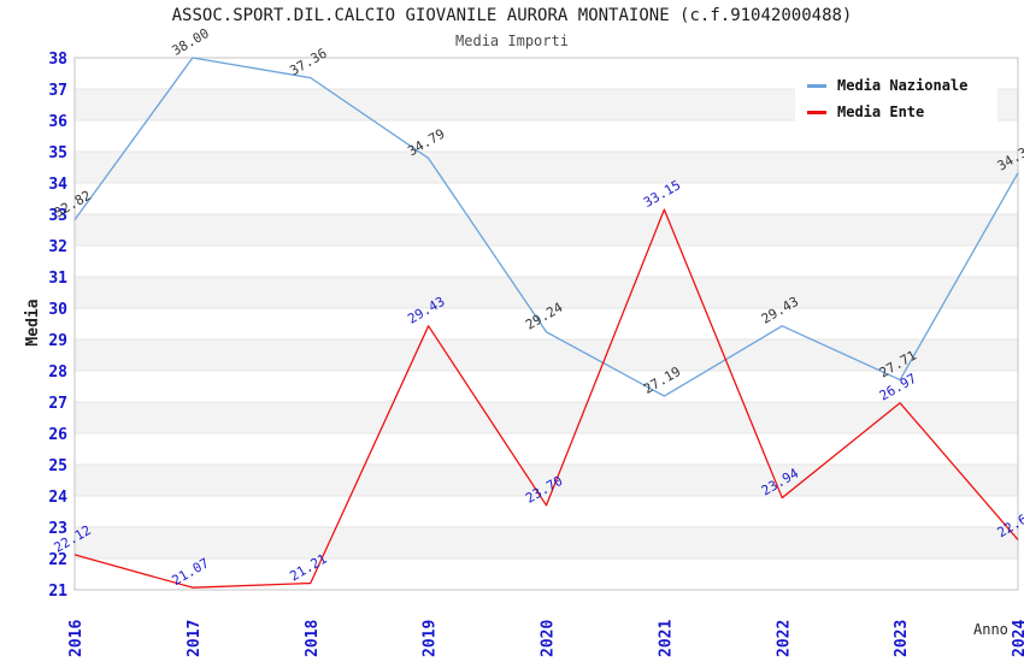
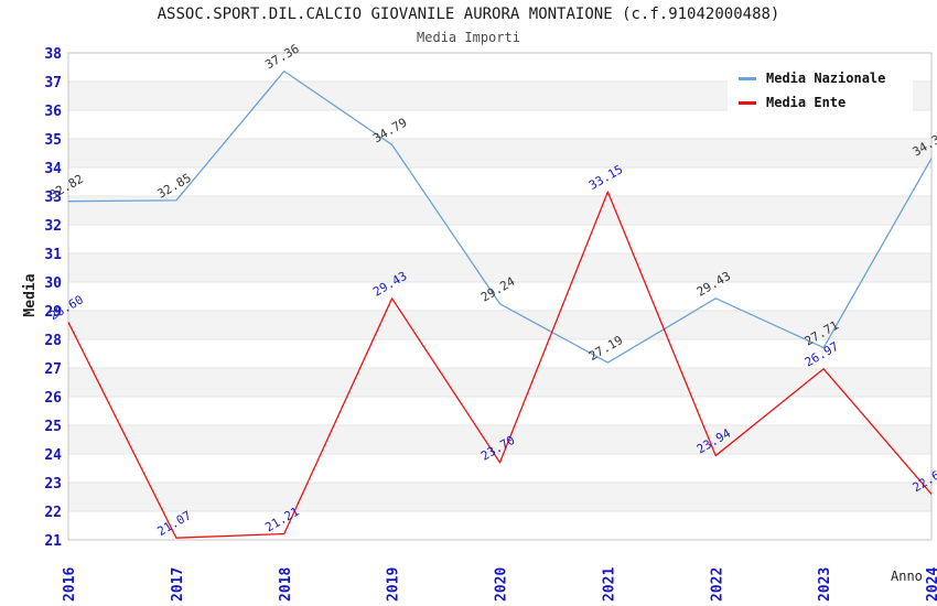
Media Ente/2016: 22.12 -> 28.60
Media Nazionale/2017: 38.00 -> 32.85
